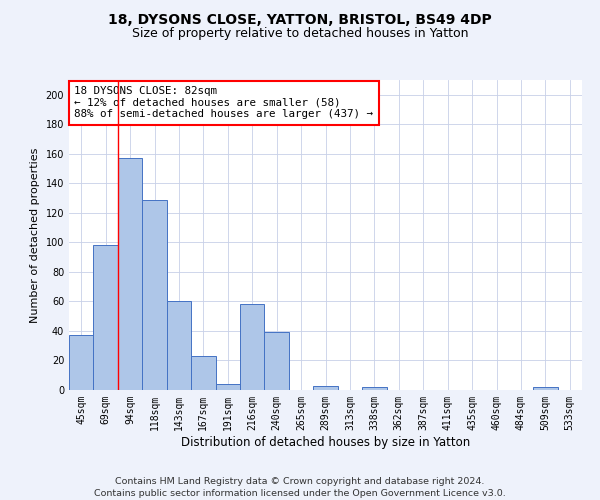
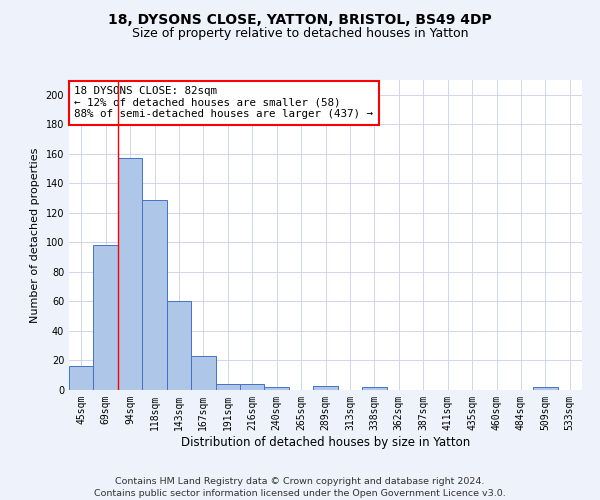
45sqm: 37 -> 16
216sqm: 58 -> 4
240sqm: 39 -> 2
